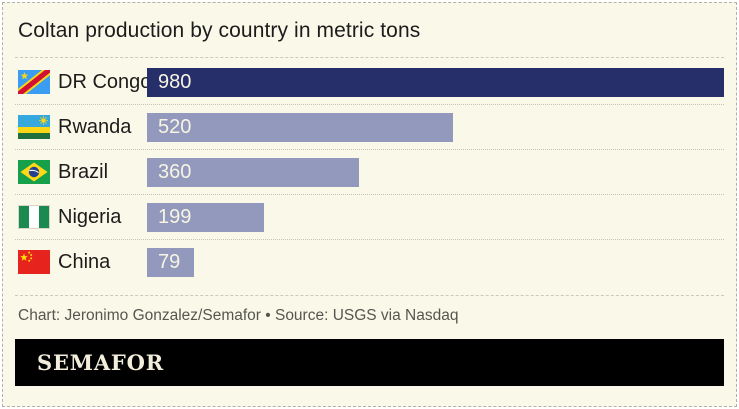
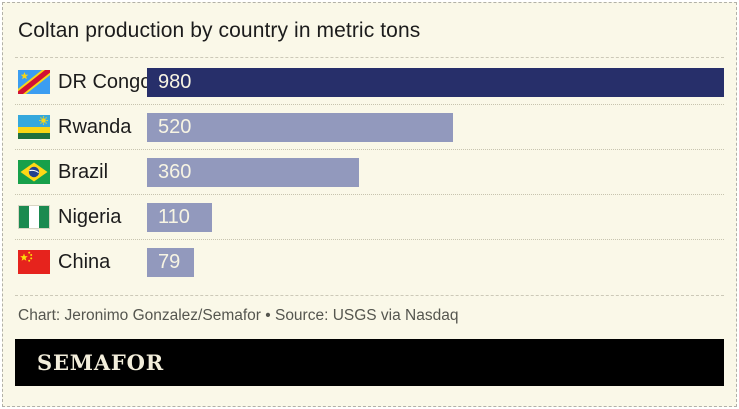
Nigeria: 199 -> 110
